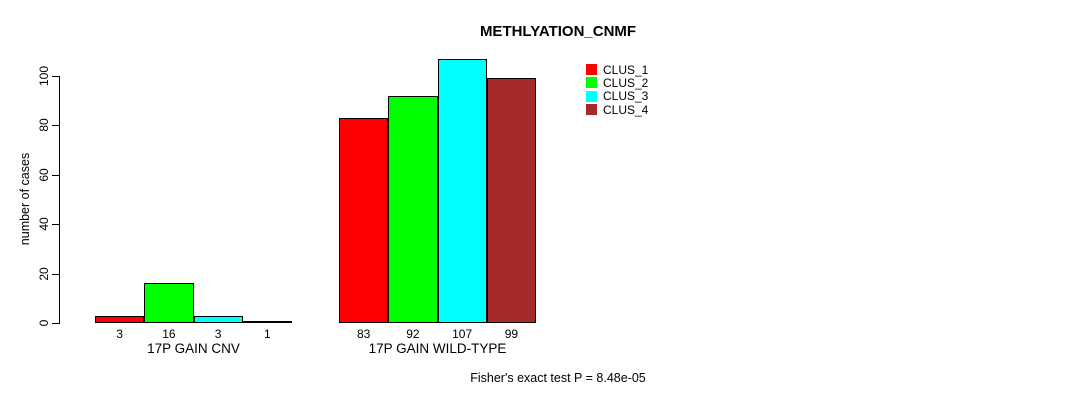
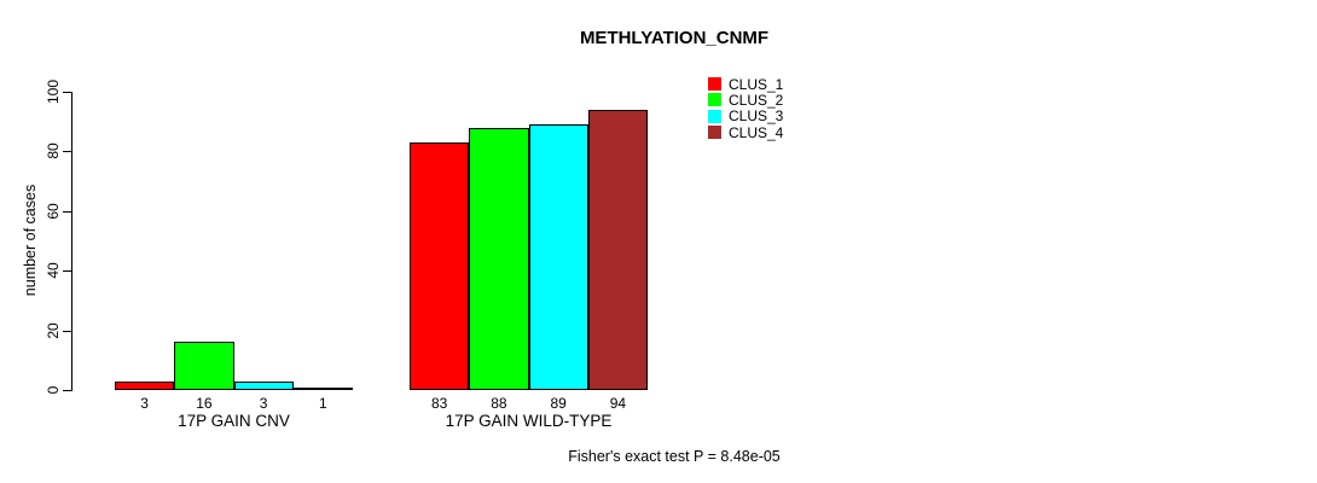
CLUS_2/17P GAIN WILD-TYPE: 92 -> 88
CLUS_3/17P GAIN WILD-TYPE: 107 -> 89
CLUS_4/17P GAIN WILD-TYPE: 99 -> 94
